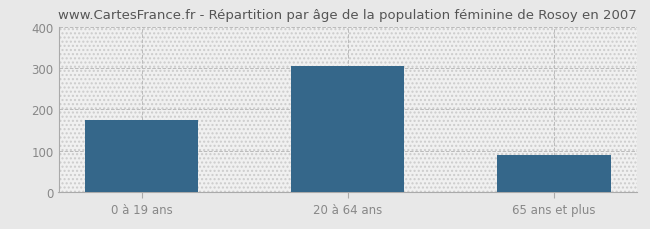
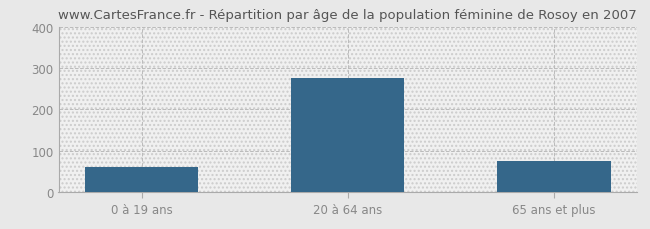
0 à 19 ans: 175 -> 60
20 à 64 ans: 304 -> 275
65 ans et plus: 91 -> 75
